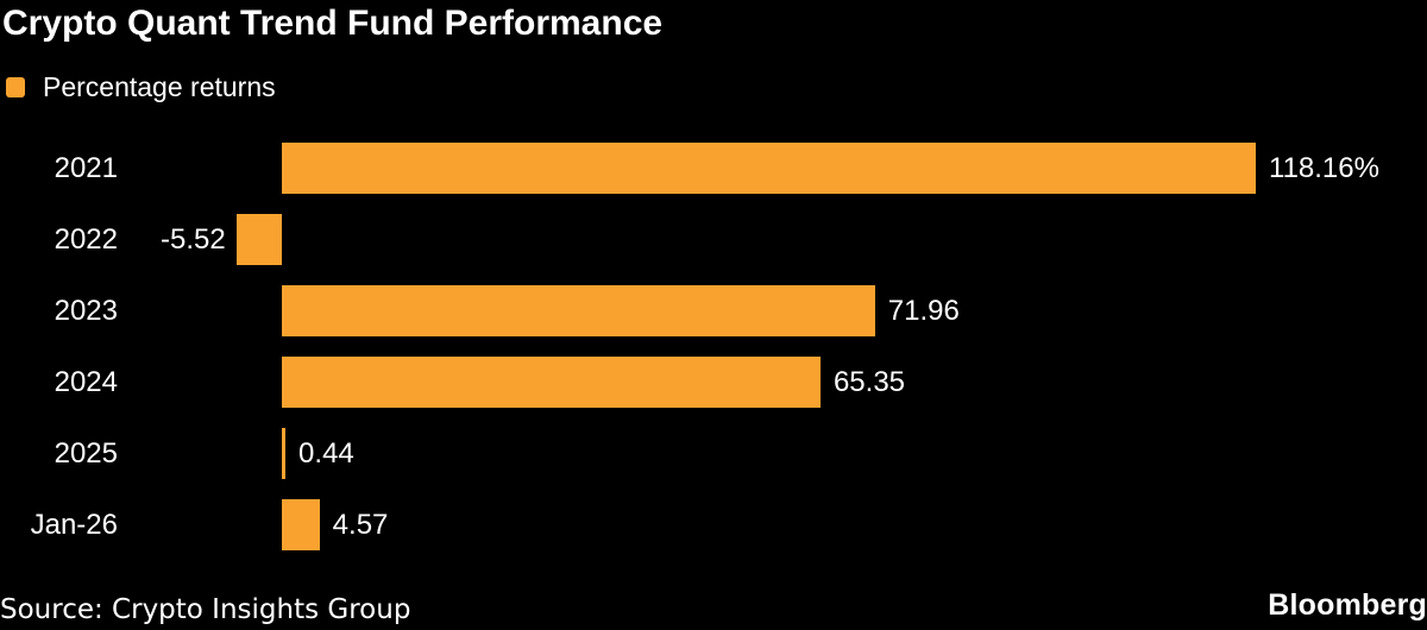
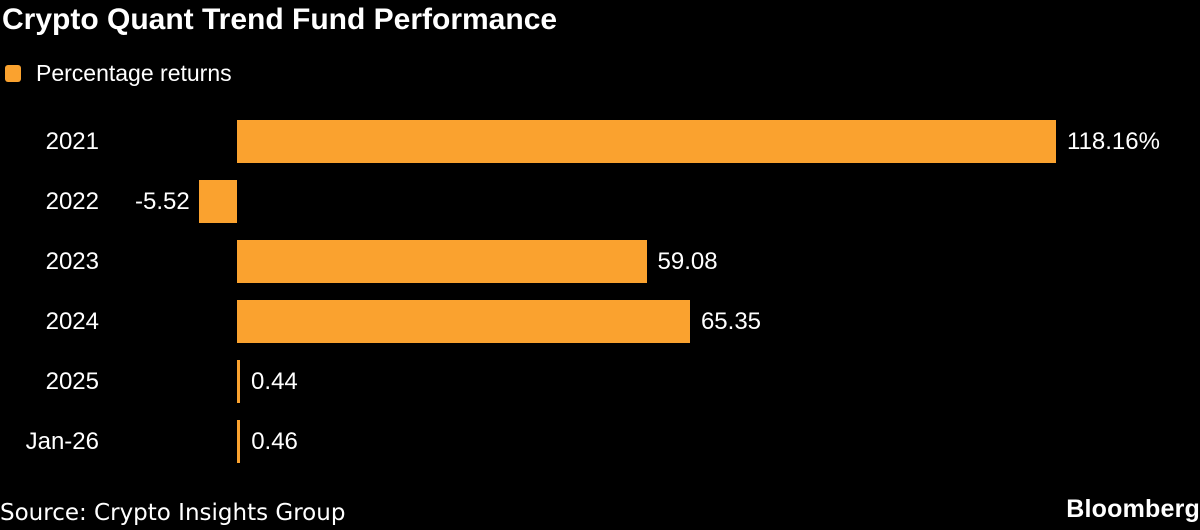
2023: 71.96 -> 59.08
Jan-26: 4.57 -> 0.46
